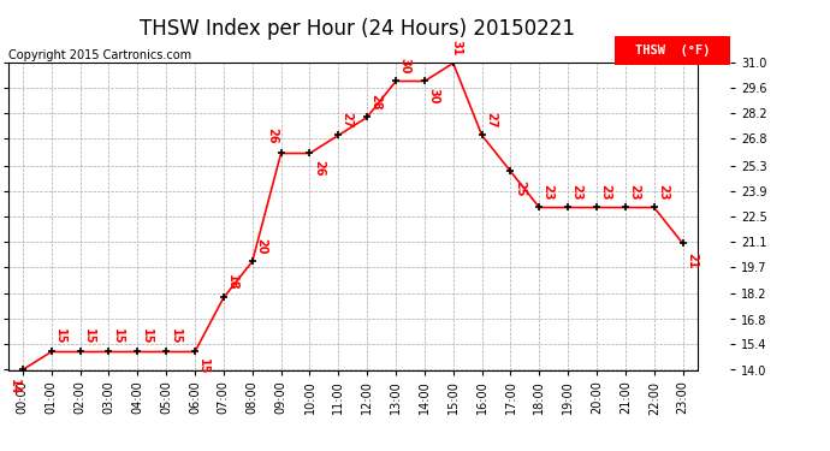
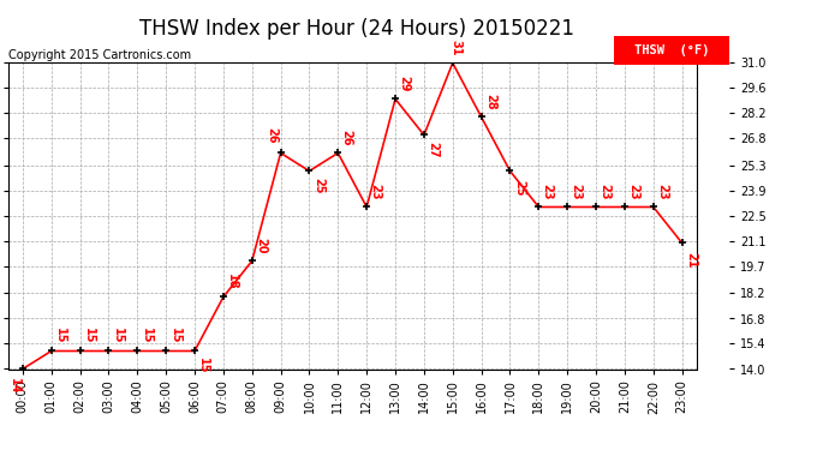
10:00: 26 -> 25
11:00: 27 -> 26
12:00: 28 -> 23
13:00: 30 -> 29
14:00: 30 -> 27
16:00: 27 -> 28
